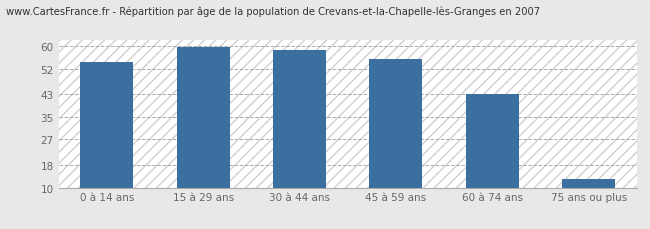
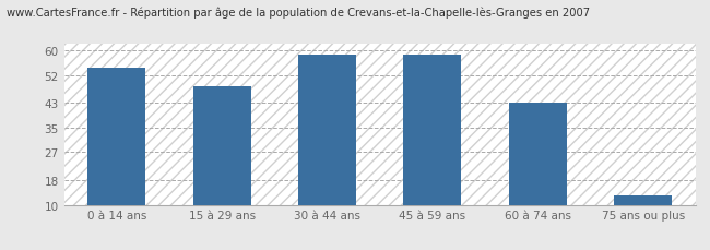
15 à 29 ans: 59.5 -> 48.5
45 à 59 ans: 55.5 -> 58.5
